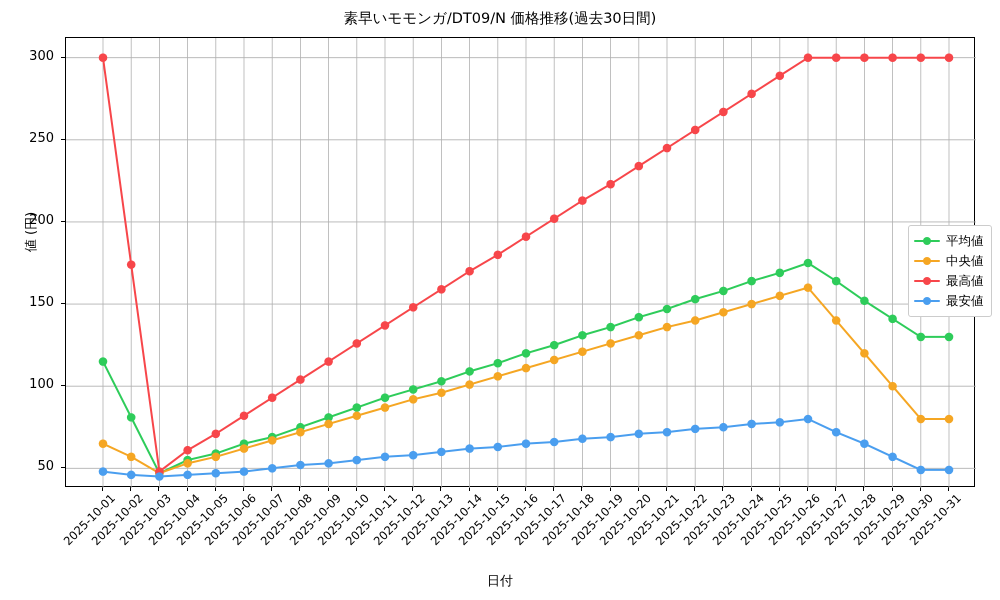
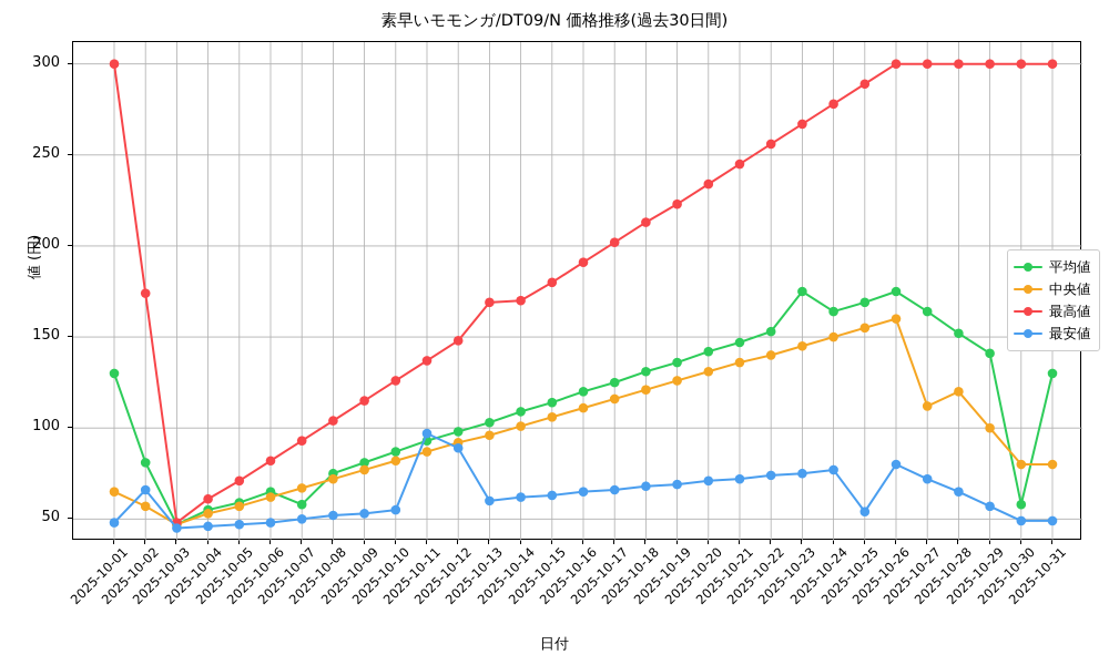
平均値/2025-10-01: 115 -> 130
最安値/2025-10-02: 46 -> 66
平均値/2025-10-07: 69 -> 58
最安値/2025-10-11: 57 -> 97
最安値/2025-10-12: 58 -> 89
最高値/2025-10-13: 159 -> 169
平均値/2025-10-23: 158 -> 175
最安値/2025-10-25: 78 -> 54
中央値/2025-10-27: 140 -> 112
平均値/2025-10-30: 130 -> 58
